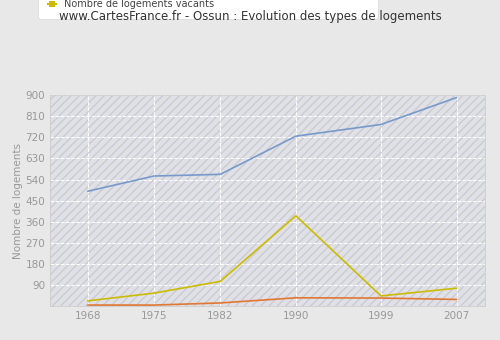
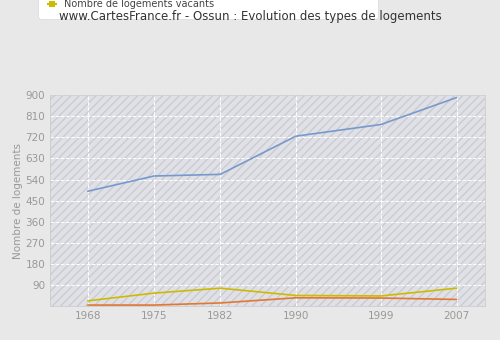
Nombre de logements vacants/1982: 105 -> 76
Nombre de logements vacants/1990: 385 -> 45
